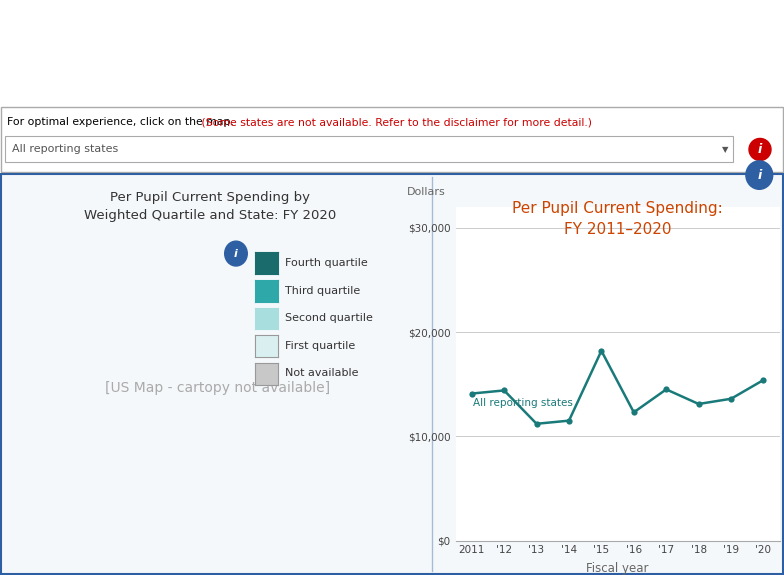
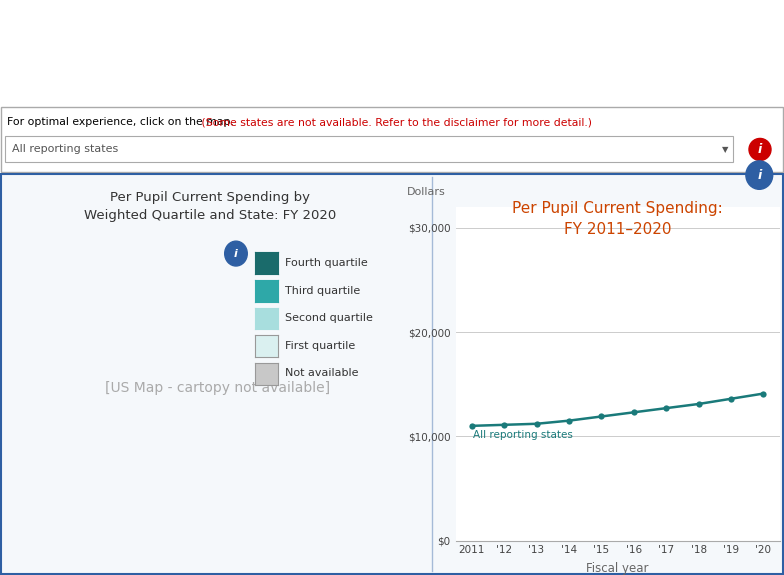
2011: $14,100 -> $11,000
'12: $14,400 -> $11,100
'15: $18,200 -> $11,900
'17: $14,500 -> $12,700
'20: $15,400 -> $14,100
